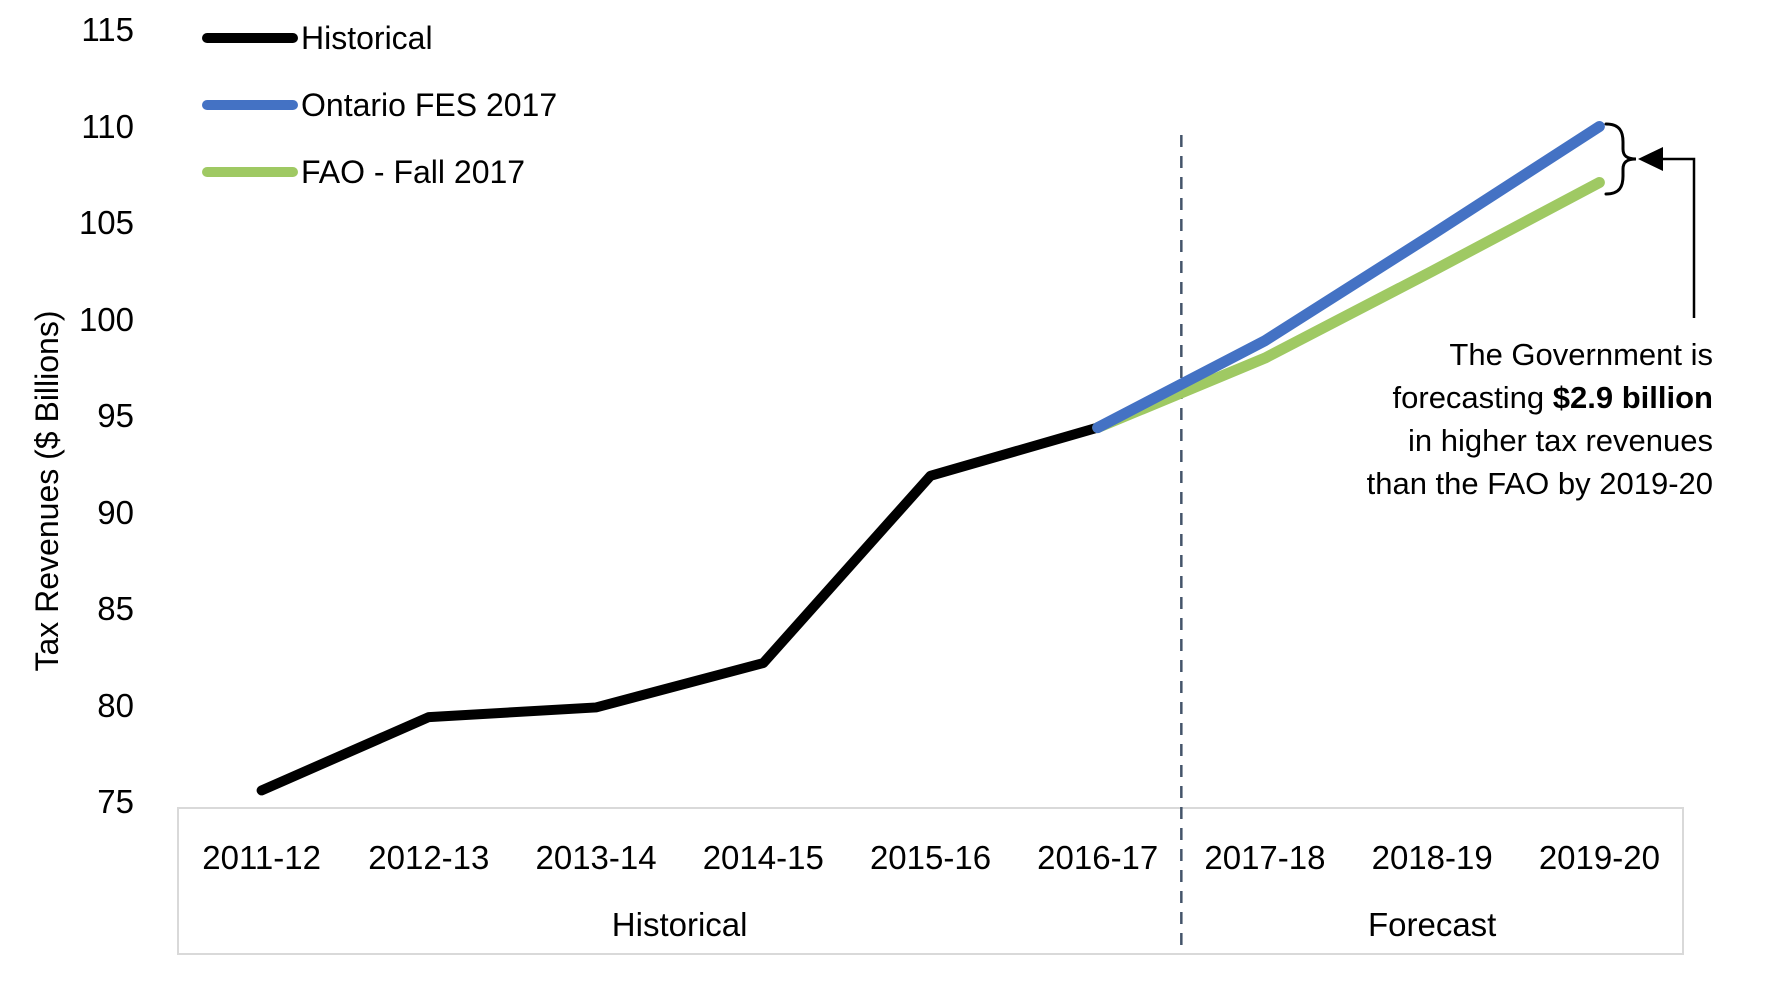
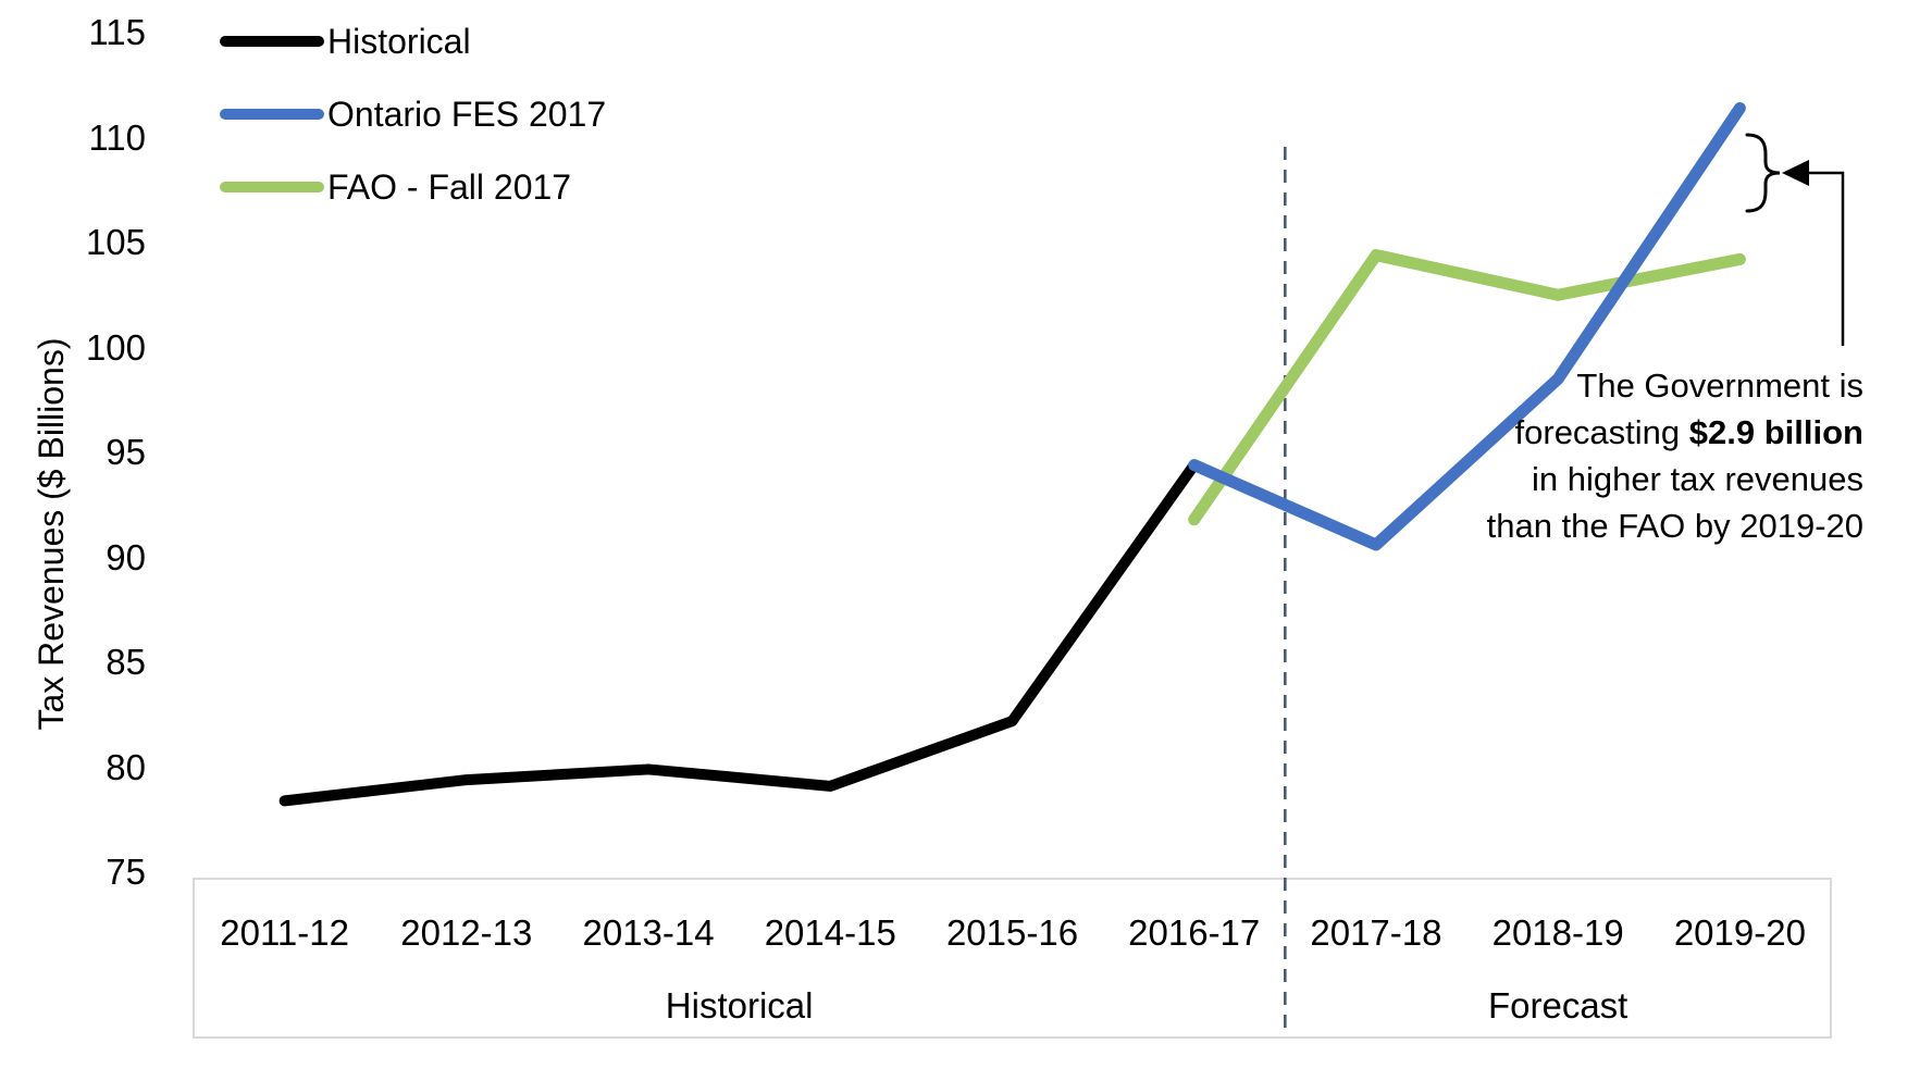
Historical/2011-12: 75.6 -> 78.4
Historical/2014-15: 82.2 -> 79.1
Historical/2015-16: 91.9 -> 82.2
FAO - Fall 2017/2016-17: 94.4 -> 91.8
Ontario FES 2017/2017-18: 98.9 -> 90.6
FAO - Fall 2017/2017-18: 98.0 -> 104.4
Ontario FES 2017/2018-19: 104.4 -> 98.5
Ontario FES 2017/2019-20: 110.0 -> 111.4
FAO - Fall 2017/2019-20: 107.1 -> 104.2
